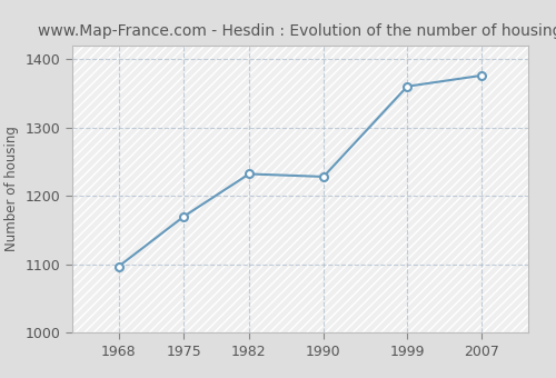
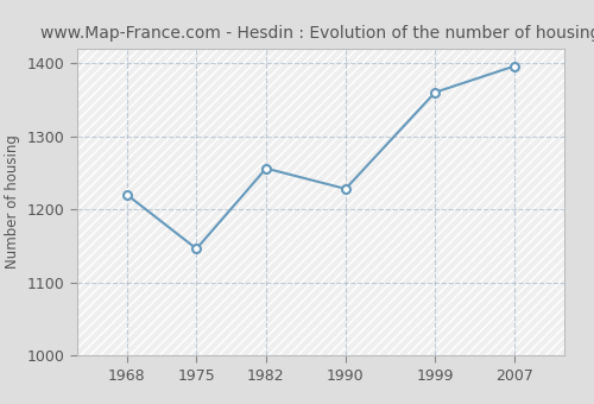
1968: 1097 -> 1220
1975: 1170 -> 1146
1982: 1232 -> 1256
2007: 1376 -> 1396
